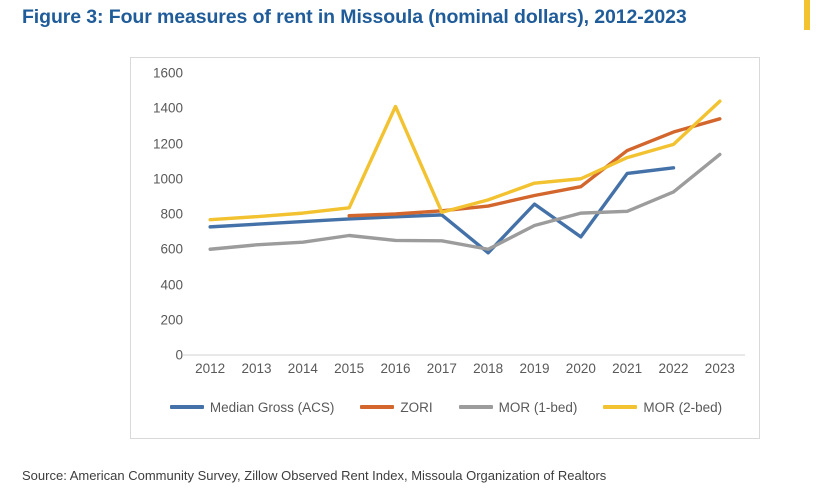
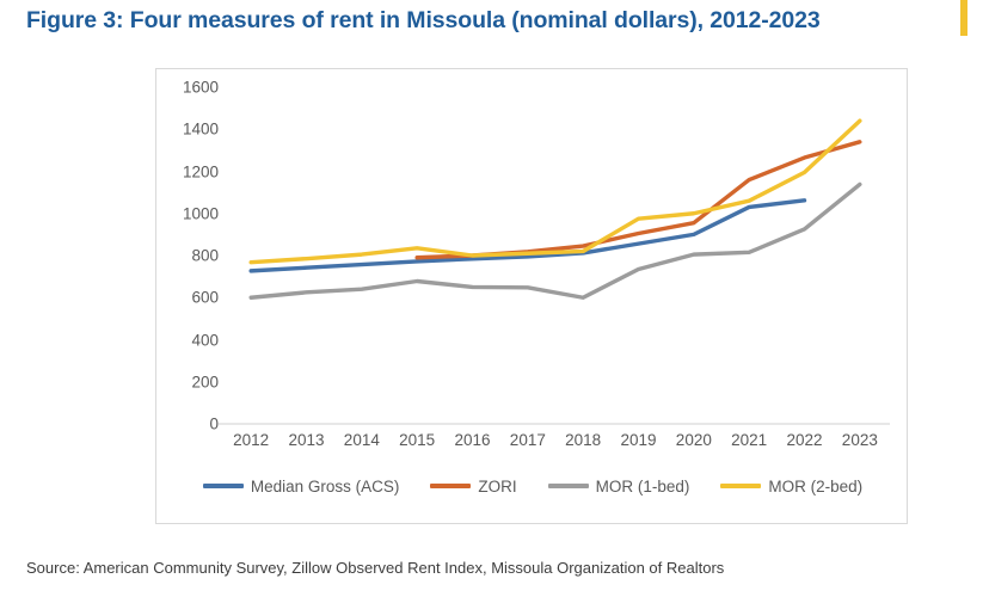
MOR (2-bed)/2016: 1410 -> 800
Median Gross (ACS)/2018: 580 -> 810
MOR (2-bed)/2018: 880 -> 820
Median Gross (ACS)/2020: 670 -> 900
MOR (2-bed)/2021: 1120 -> 1060
